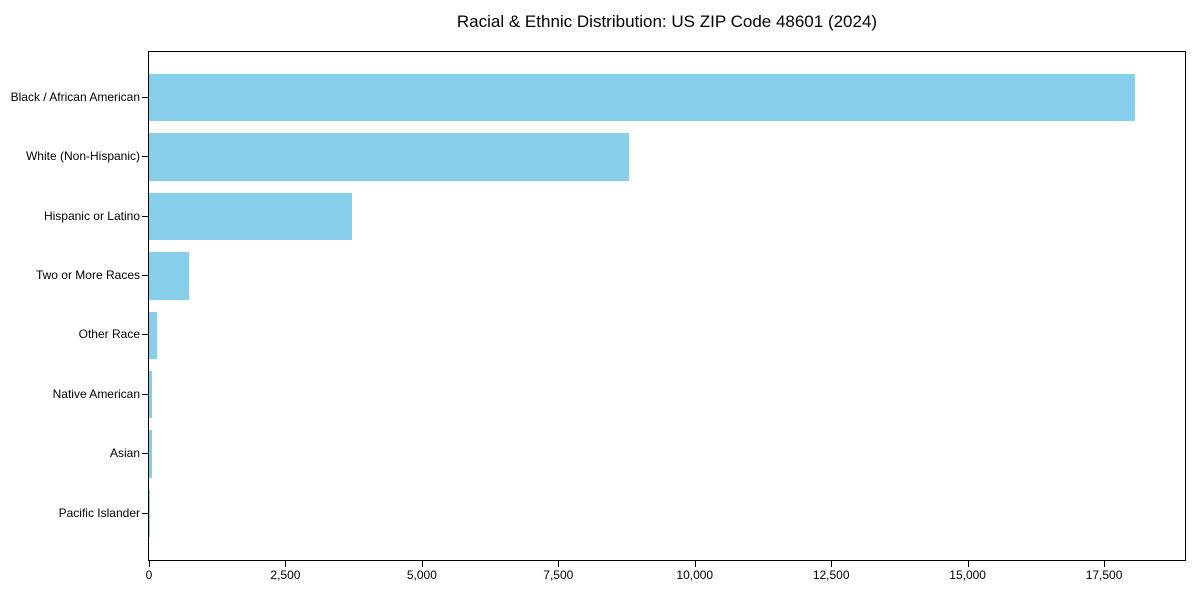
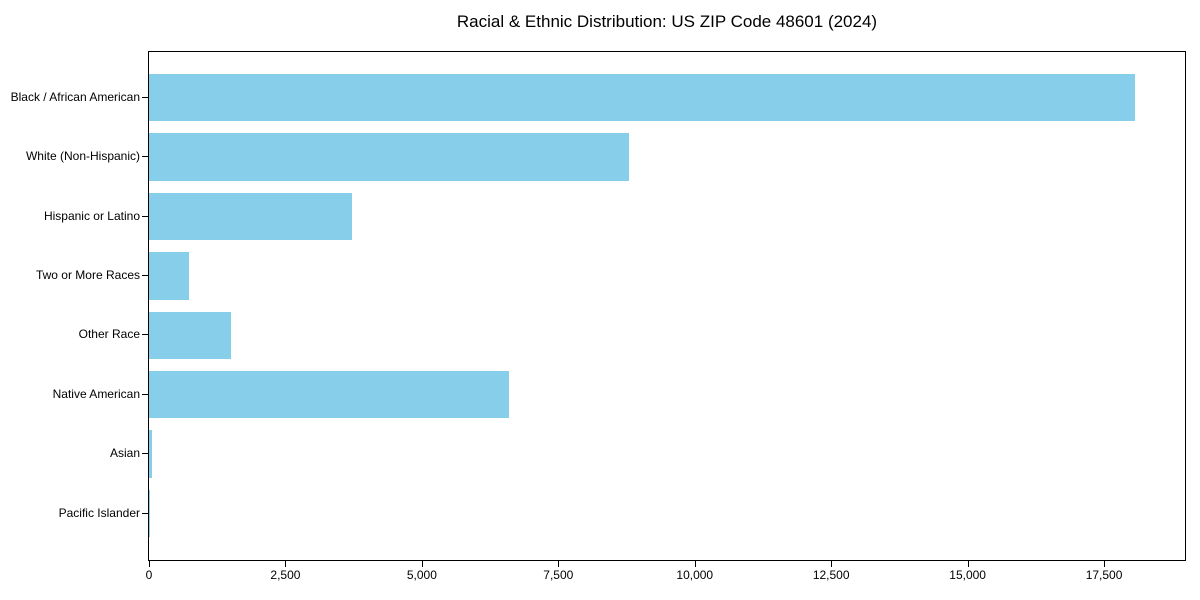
Other Race: 200 -> 1500
Native American: 100 -> 6600
